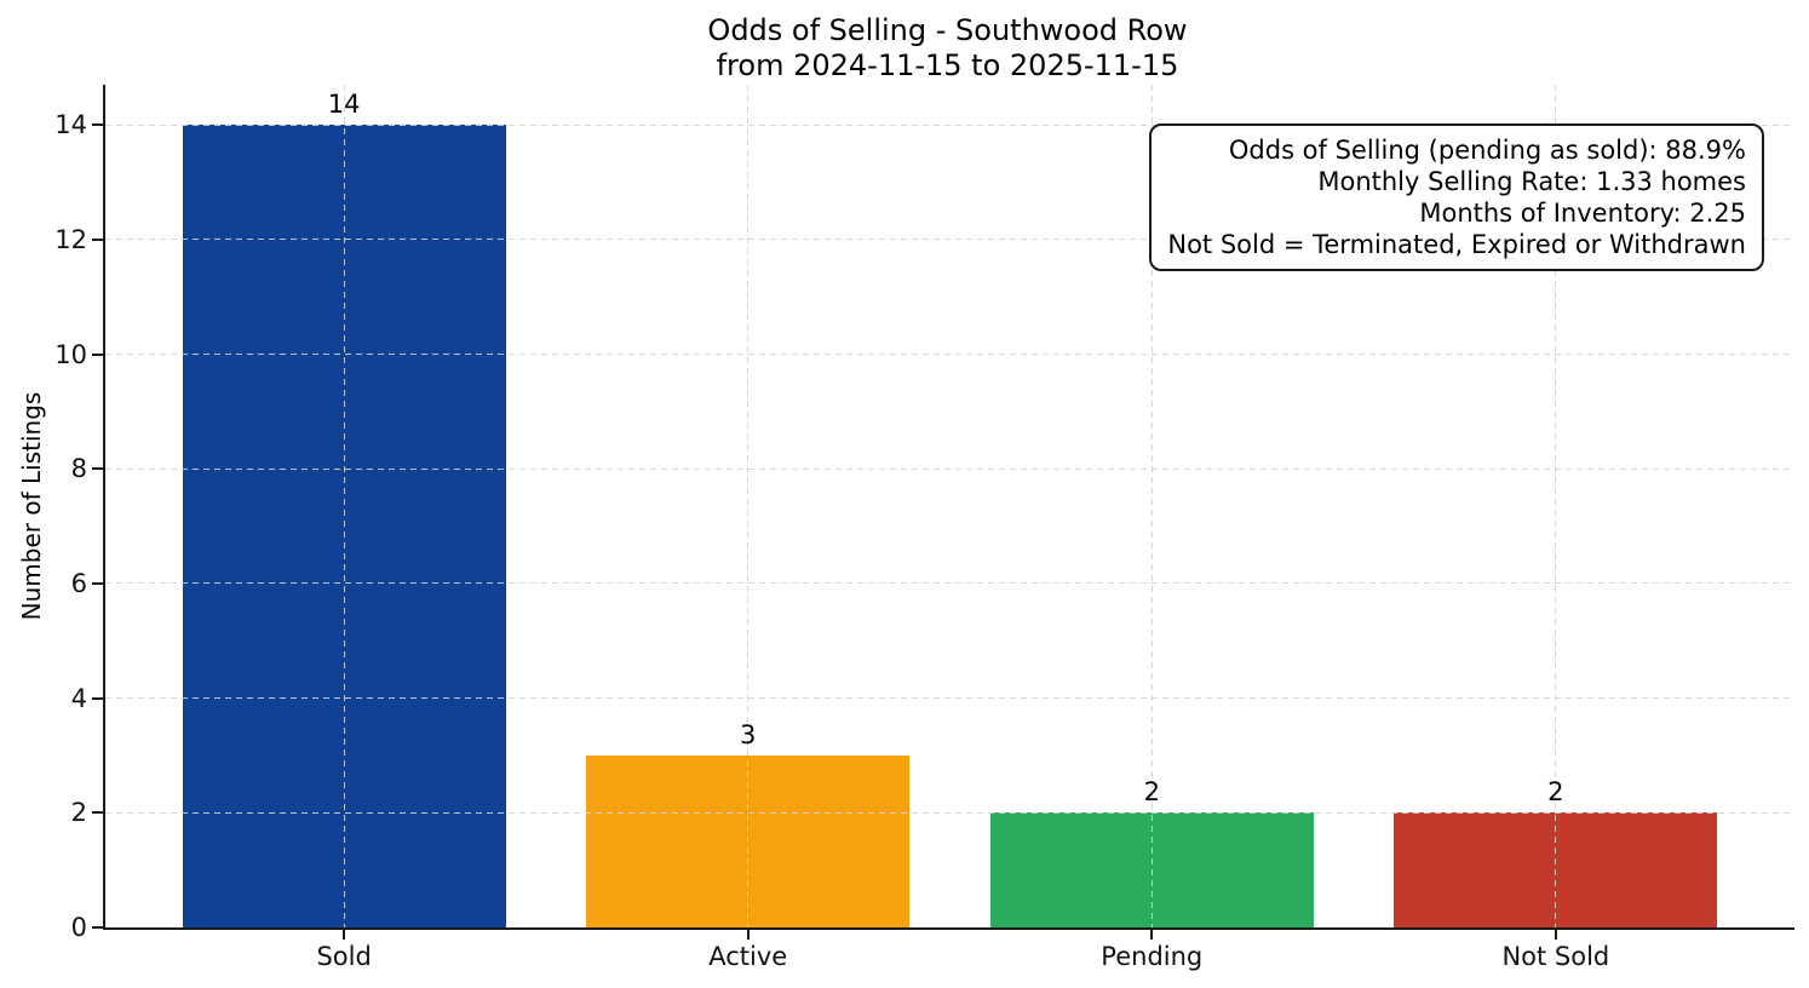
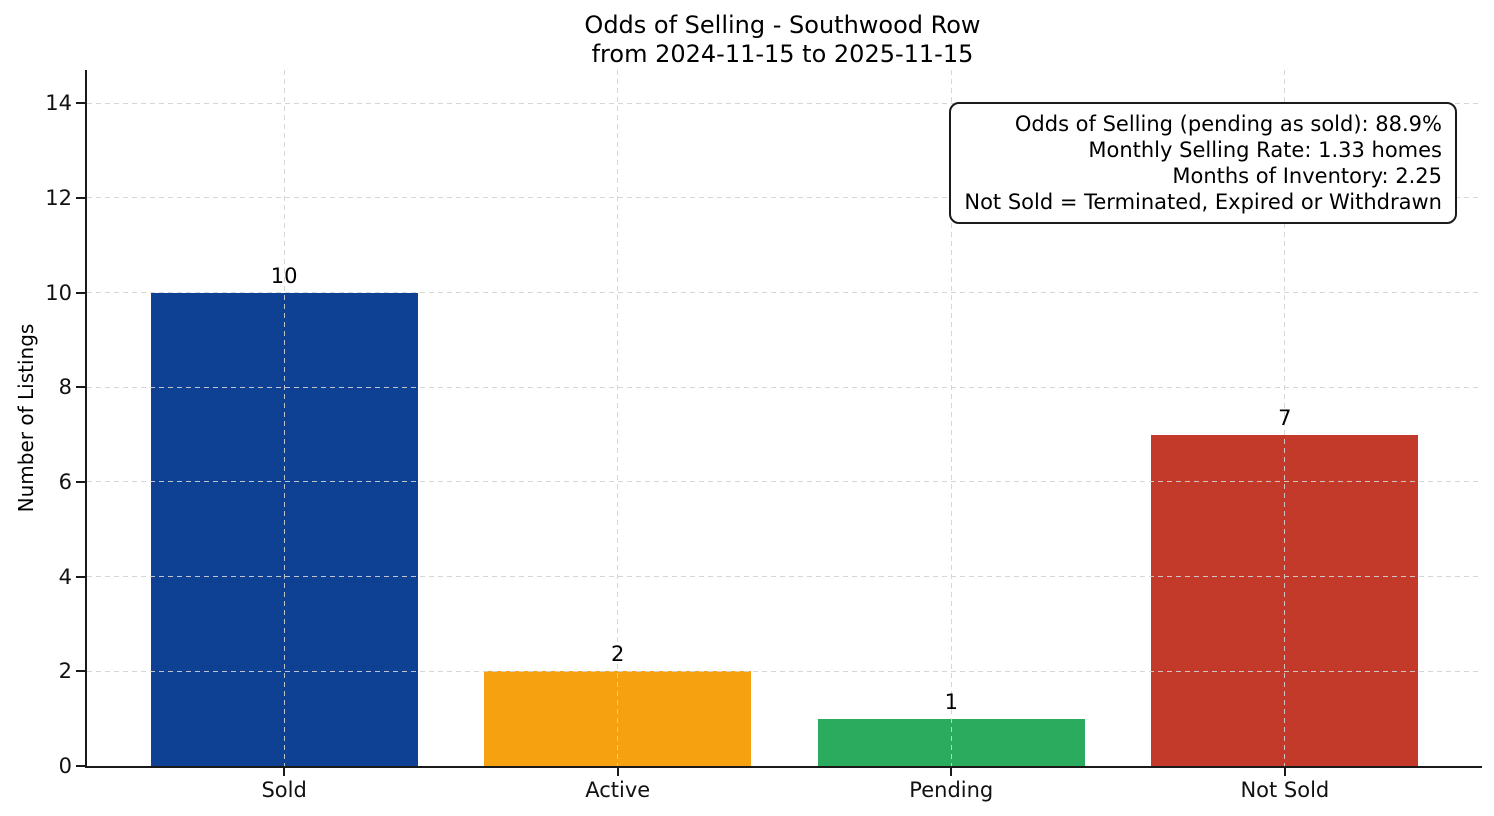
Sold: 14 -> 10
Active: 3 -> 2
Pending: 2 -> 1
Not Sold: 2 -> 7
